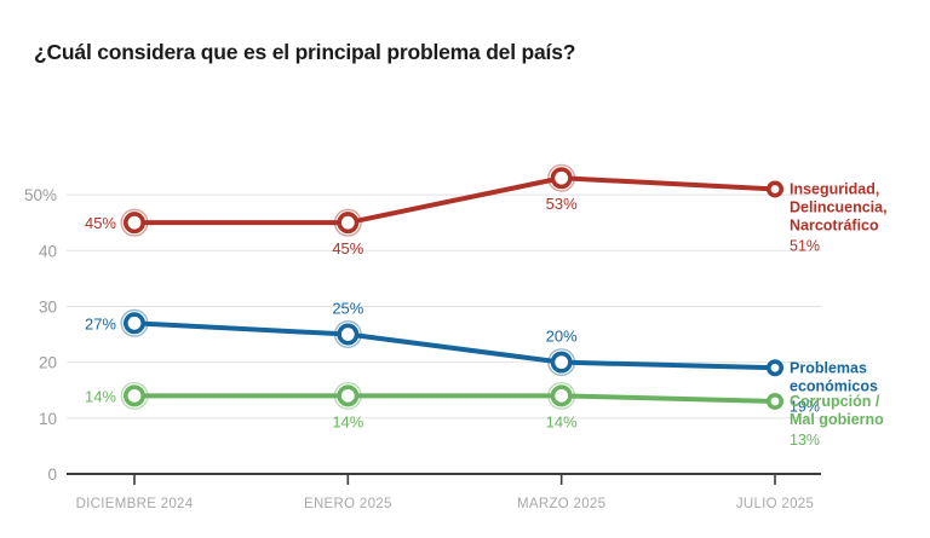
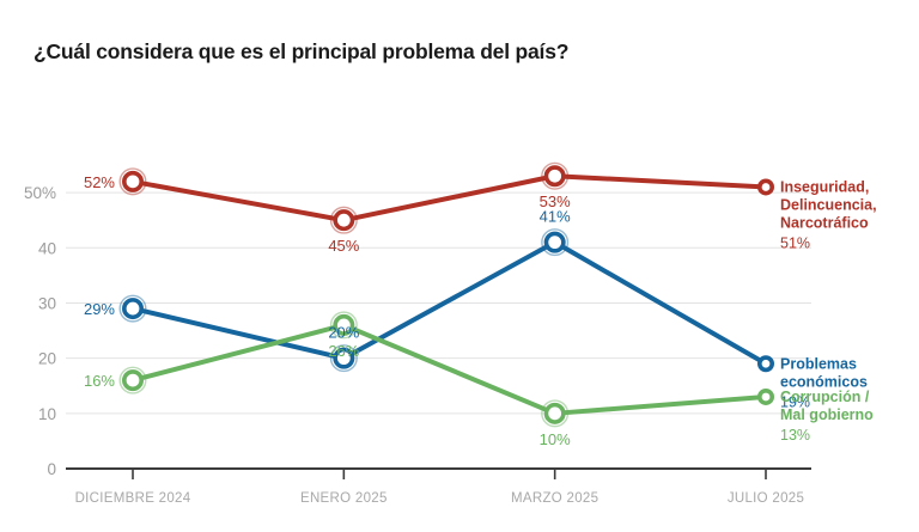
Inseguridad, Delincuencia, Narcotráfico/DICIEMBRE 2024: 45% -> 52%
Problemas económicos/DICIEMBRE 2024: 27% -> 29%
Corrupción / Mal gobierno/DICIEMBRE 2024: 14% -> 16%
Problemas económicos/ENERO 2025: 25% -> 20%
Corrupción / Mal gobierno/ENERO 2025: 14% -> 26%
Problemas económicos/MARZO 2025: 20% -> 41%
Corrupción / Mal gobierno/MARZO 2025: 14% -> 10%
